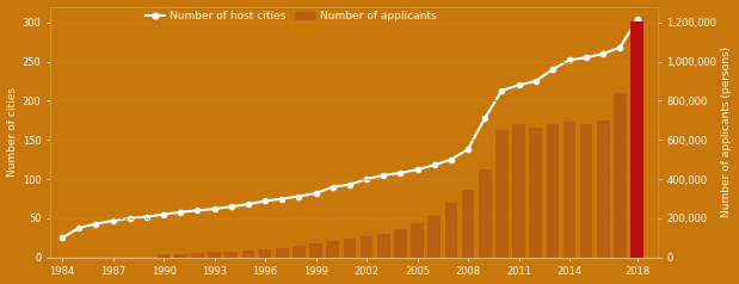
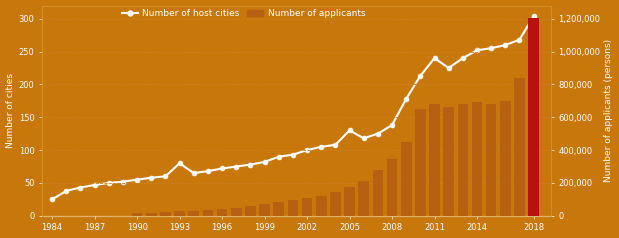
Number of host cities/1993: 62 -> 80
Number of host cities/2005: 112 -> 130
Number of host cities/2011: 220 -> 240
